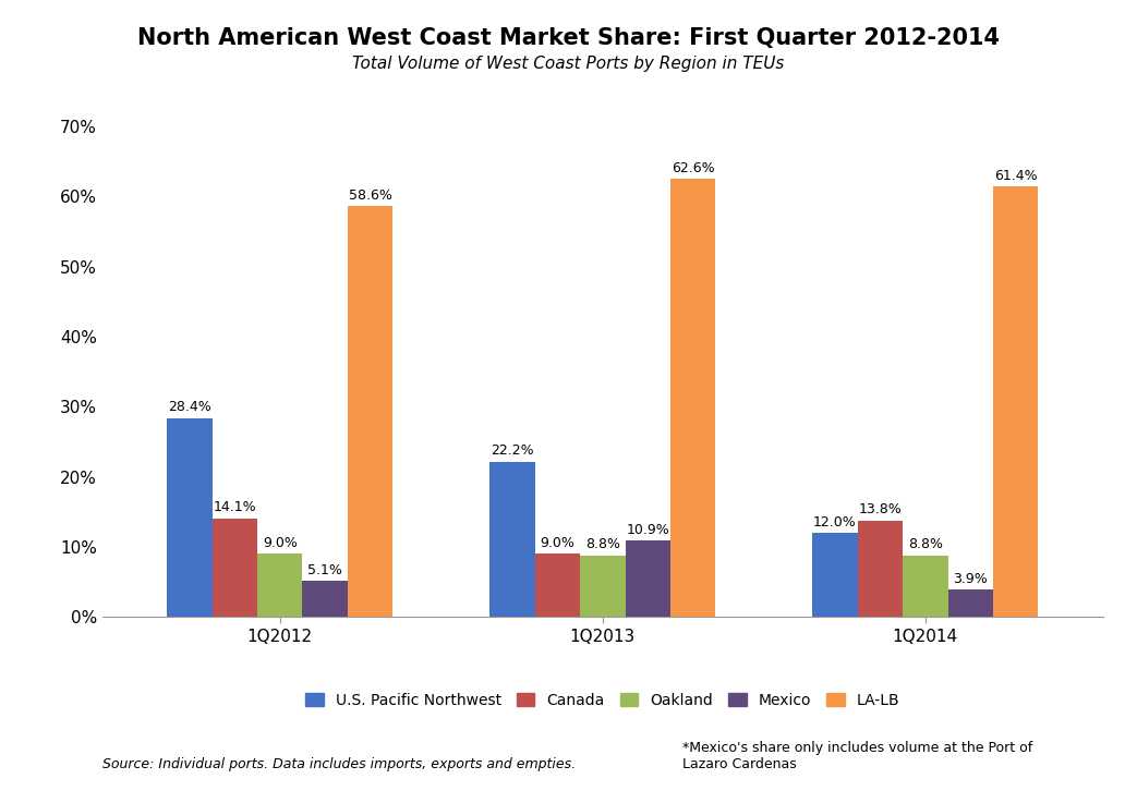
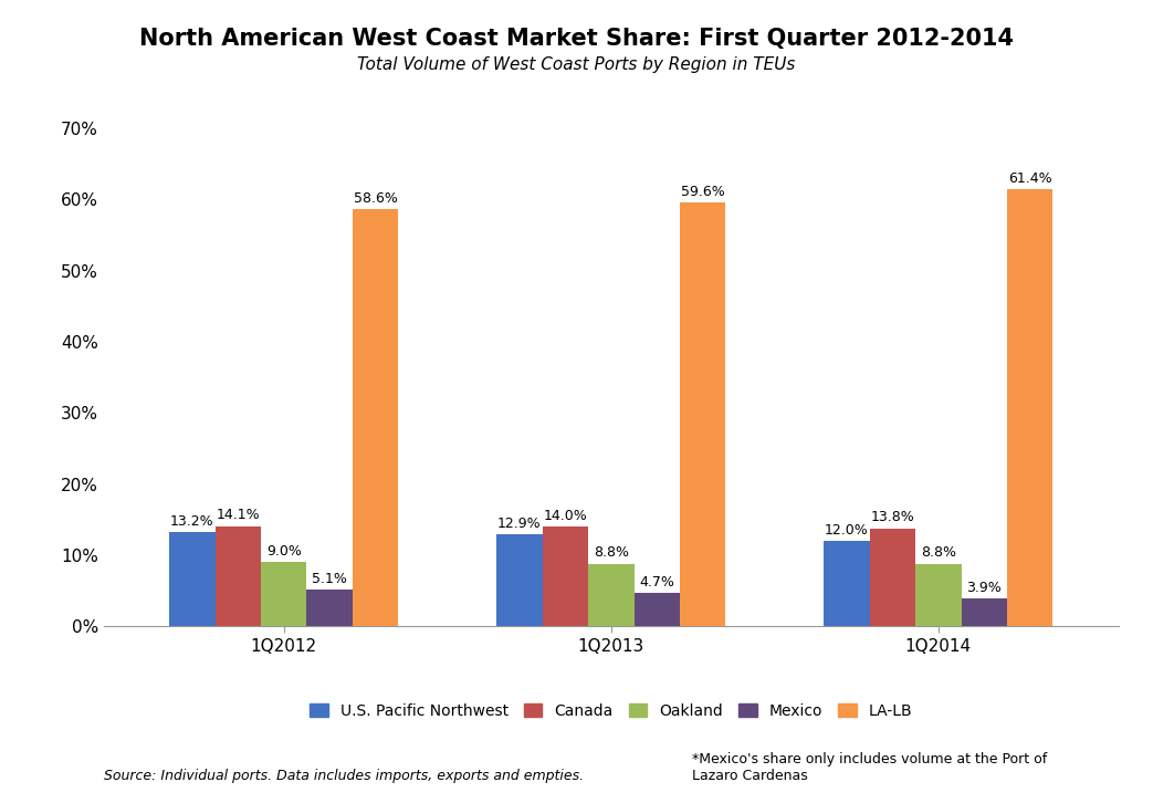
U.S. Pacific Northwest/1Q2012: 28.4% -> 13.2%
U.S. Pacific Northwest/1Q2013: 22.2% -> 12.9%
Canada/1Q2013: 9.0% -> 14.0%
Mexico/1Q2013: 10.9% -> 4.7%
LA-LB/1Q2013: 62.6% -> 59.6%
